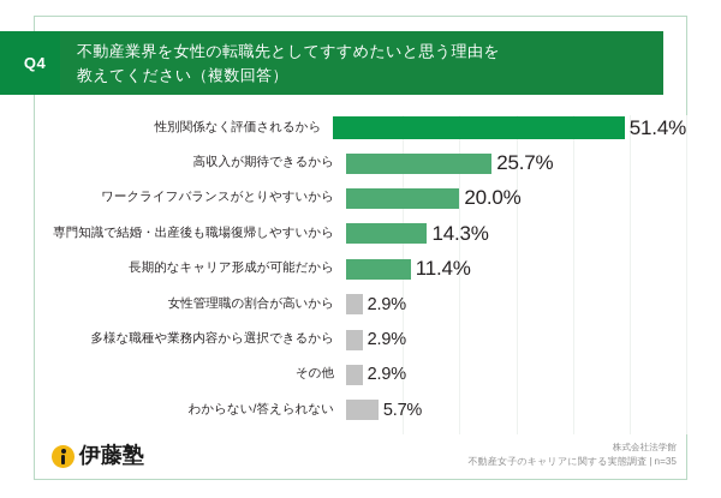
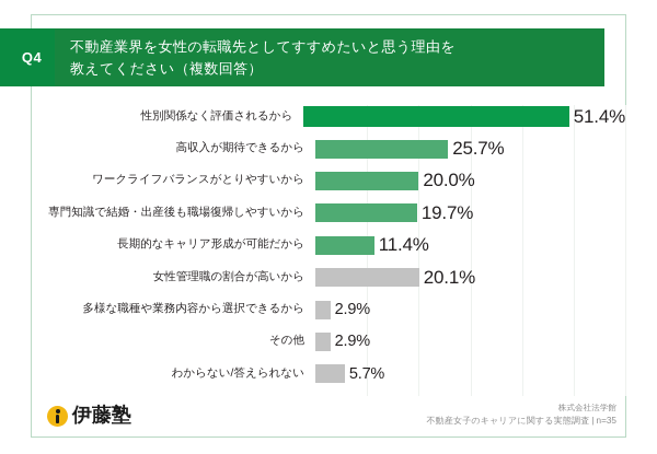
専門知識で結婚・出産後も職場復帰しやすいから: 14.3% -> 19.7%
女性管理職の割合が高いから: 2.9% -> 20.1%
